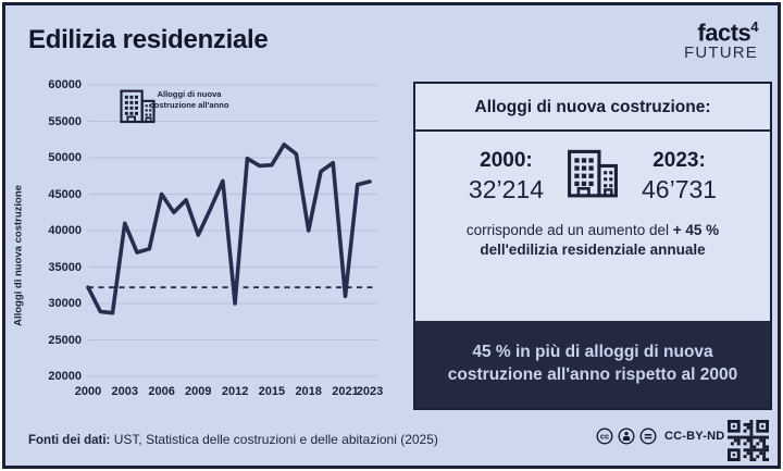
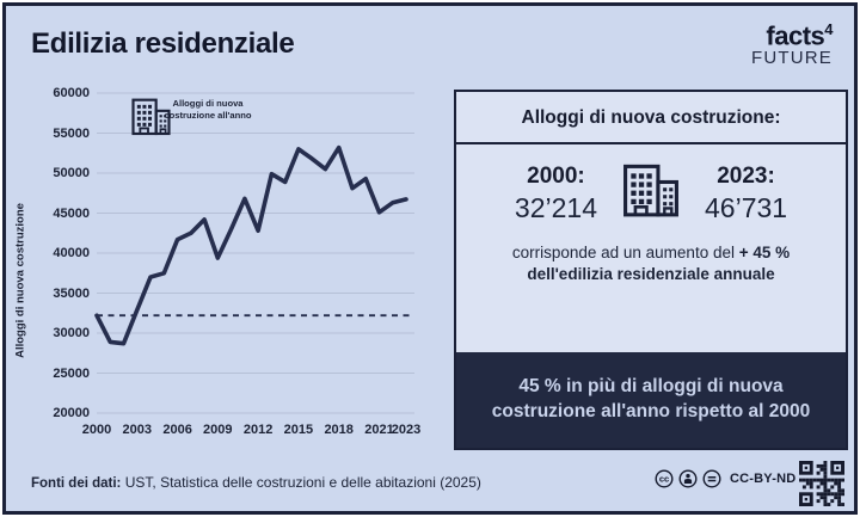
2003: 41000 -> 33000
2006: 45000 -> 42000
2012: 30000 -> 43000
2015: 49000 -> 53000
2018: 40000 -> 53000
2021: 31000 -> 45000
